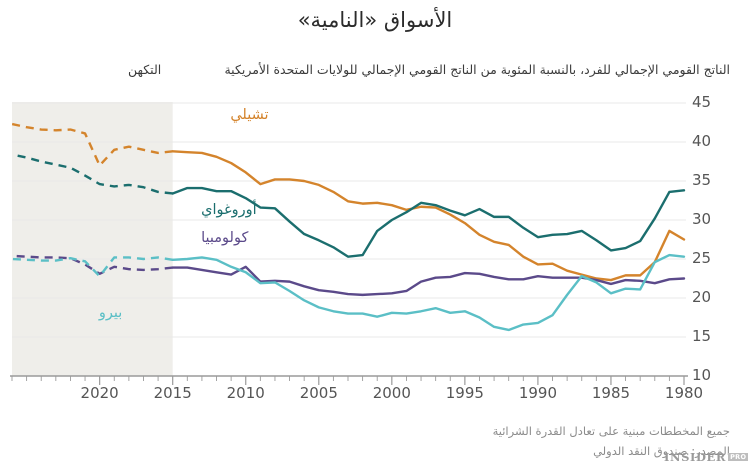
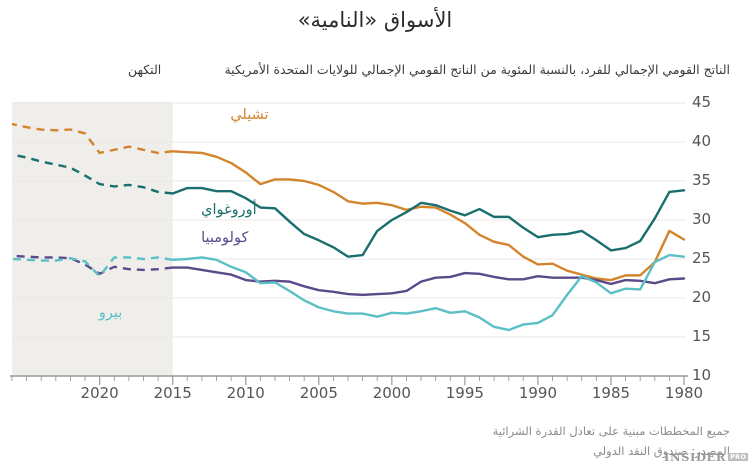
كولومبيا/2010: 24 -> 22
تشيلي/2020: 37 -> 39
